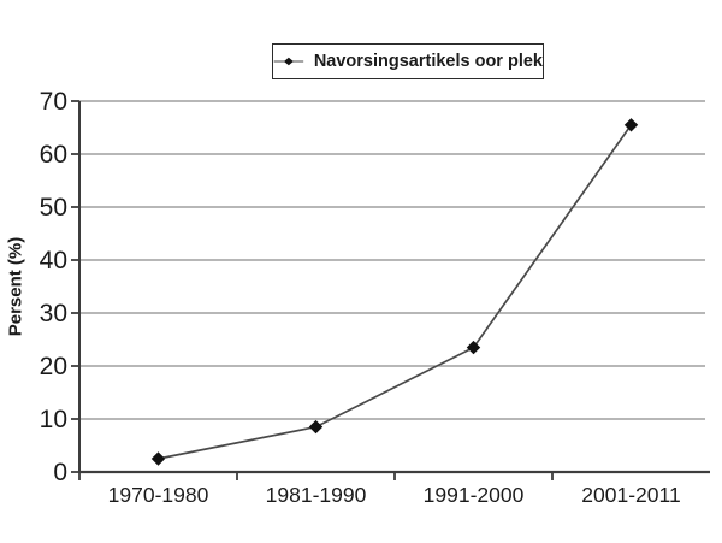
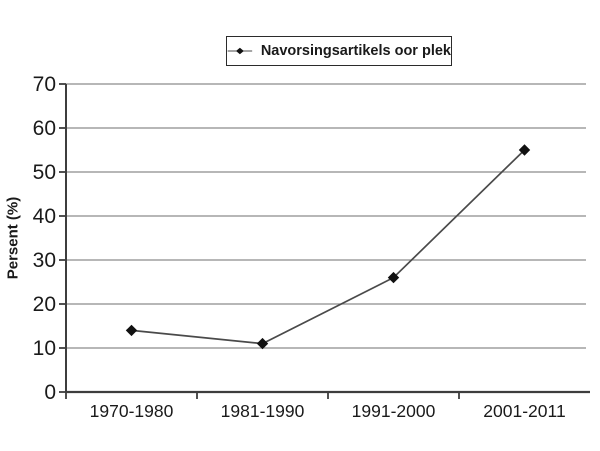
1970-1980: 2 -> 14
1981-1990: 8 -> 11
1991-2000: 24 -> 26
2001-2011: 66 -> 55
